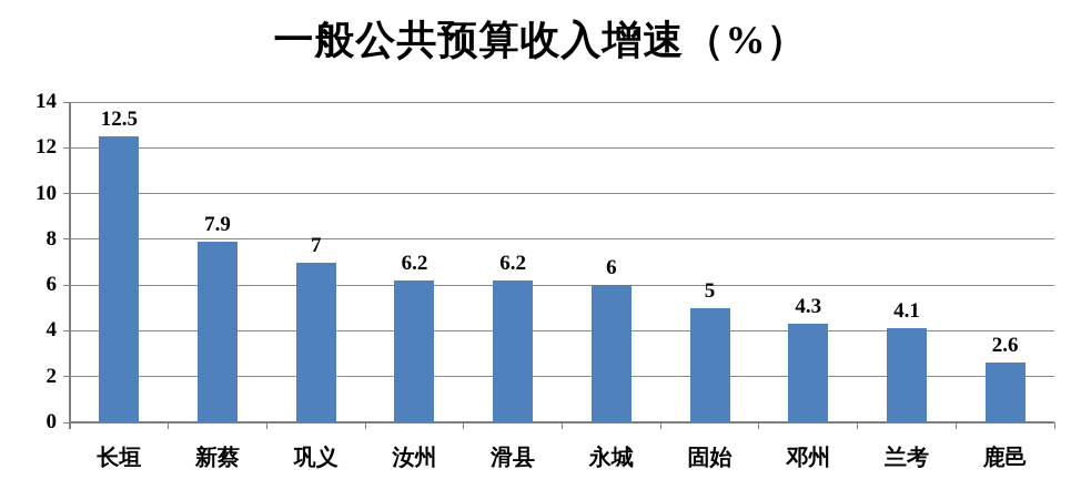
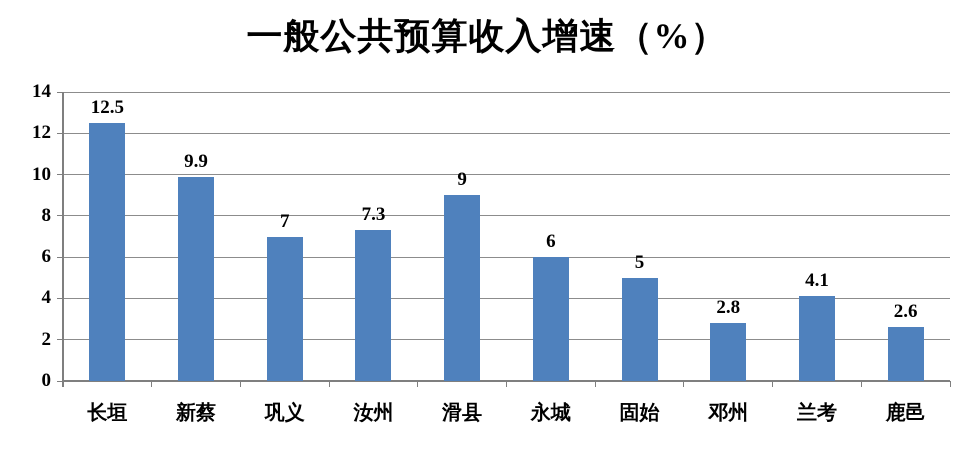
新蔡: 7.9 -> 9.9
汝州: 6.2 -> 7.3
滑县: 6.2 -> 9
邓州: 4.3 -> 2.8
